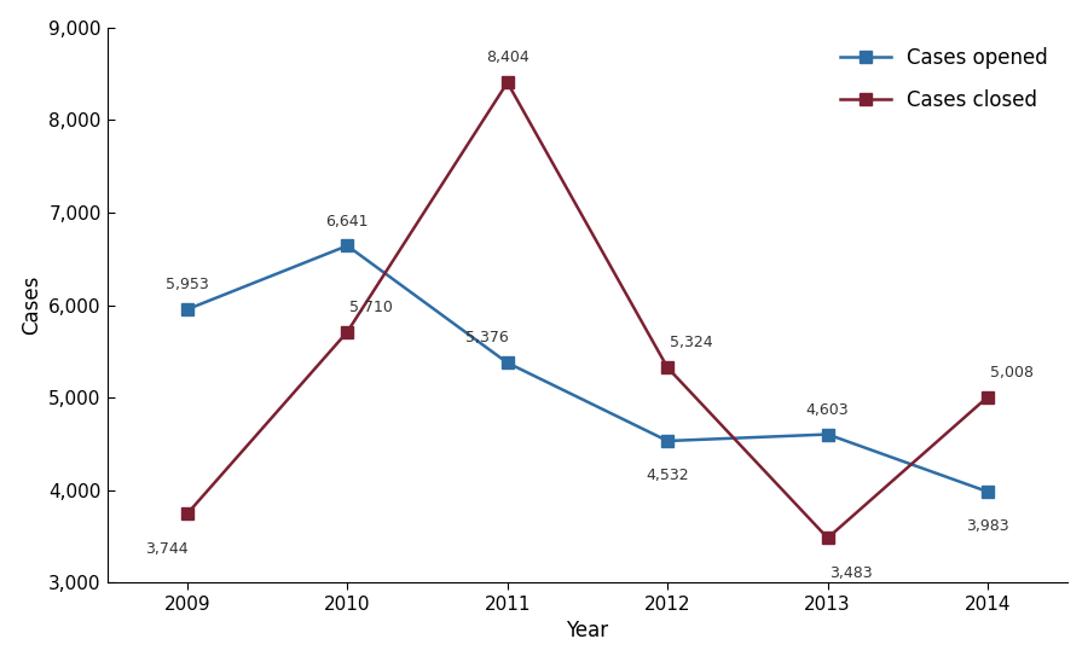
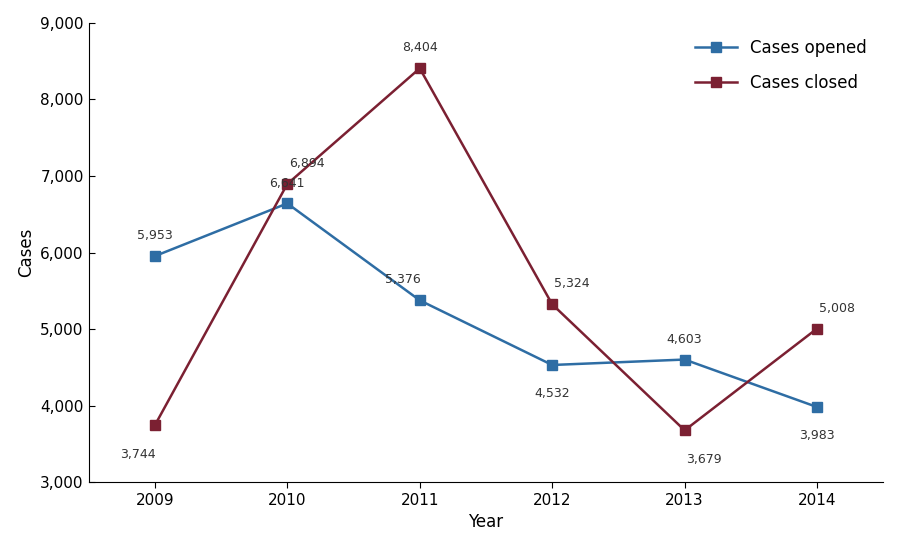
Cases closed/2010: 5,710 -> 6,894
Cases closed/2013: 3,483 -> 3,679
